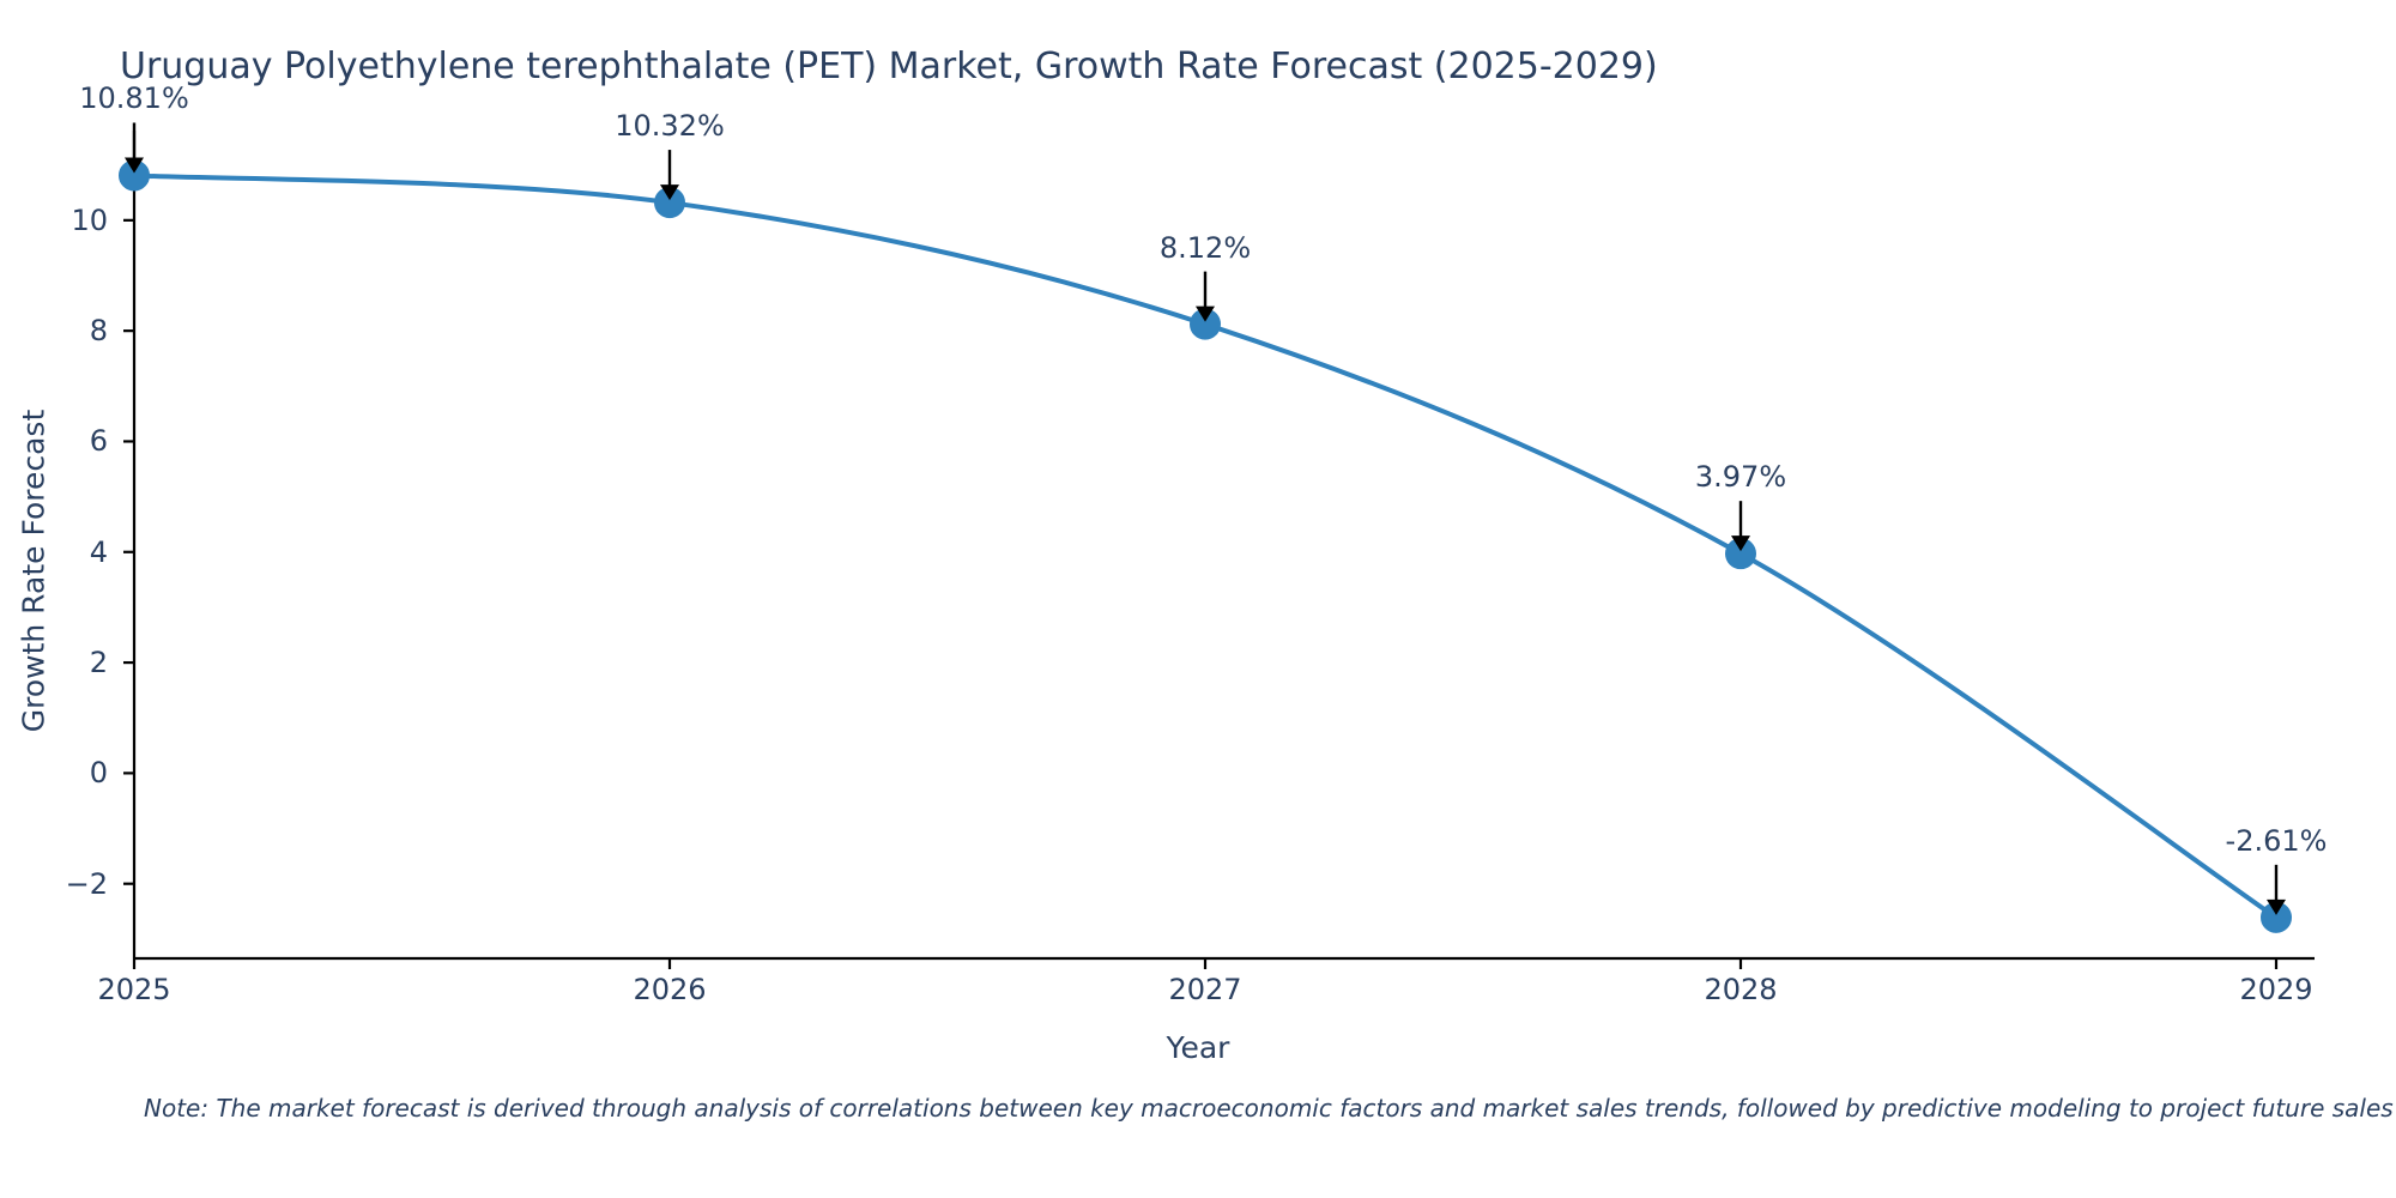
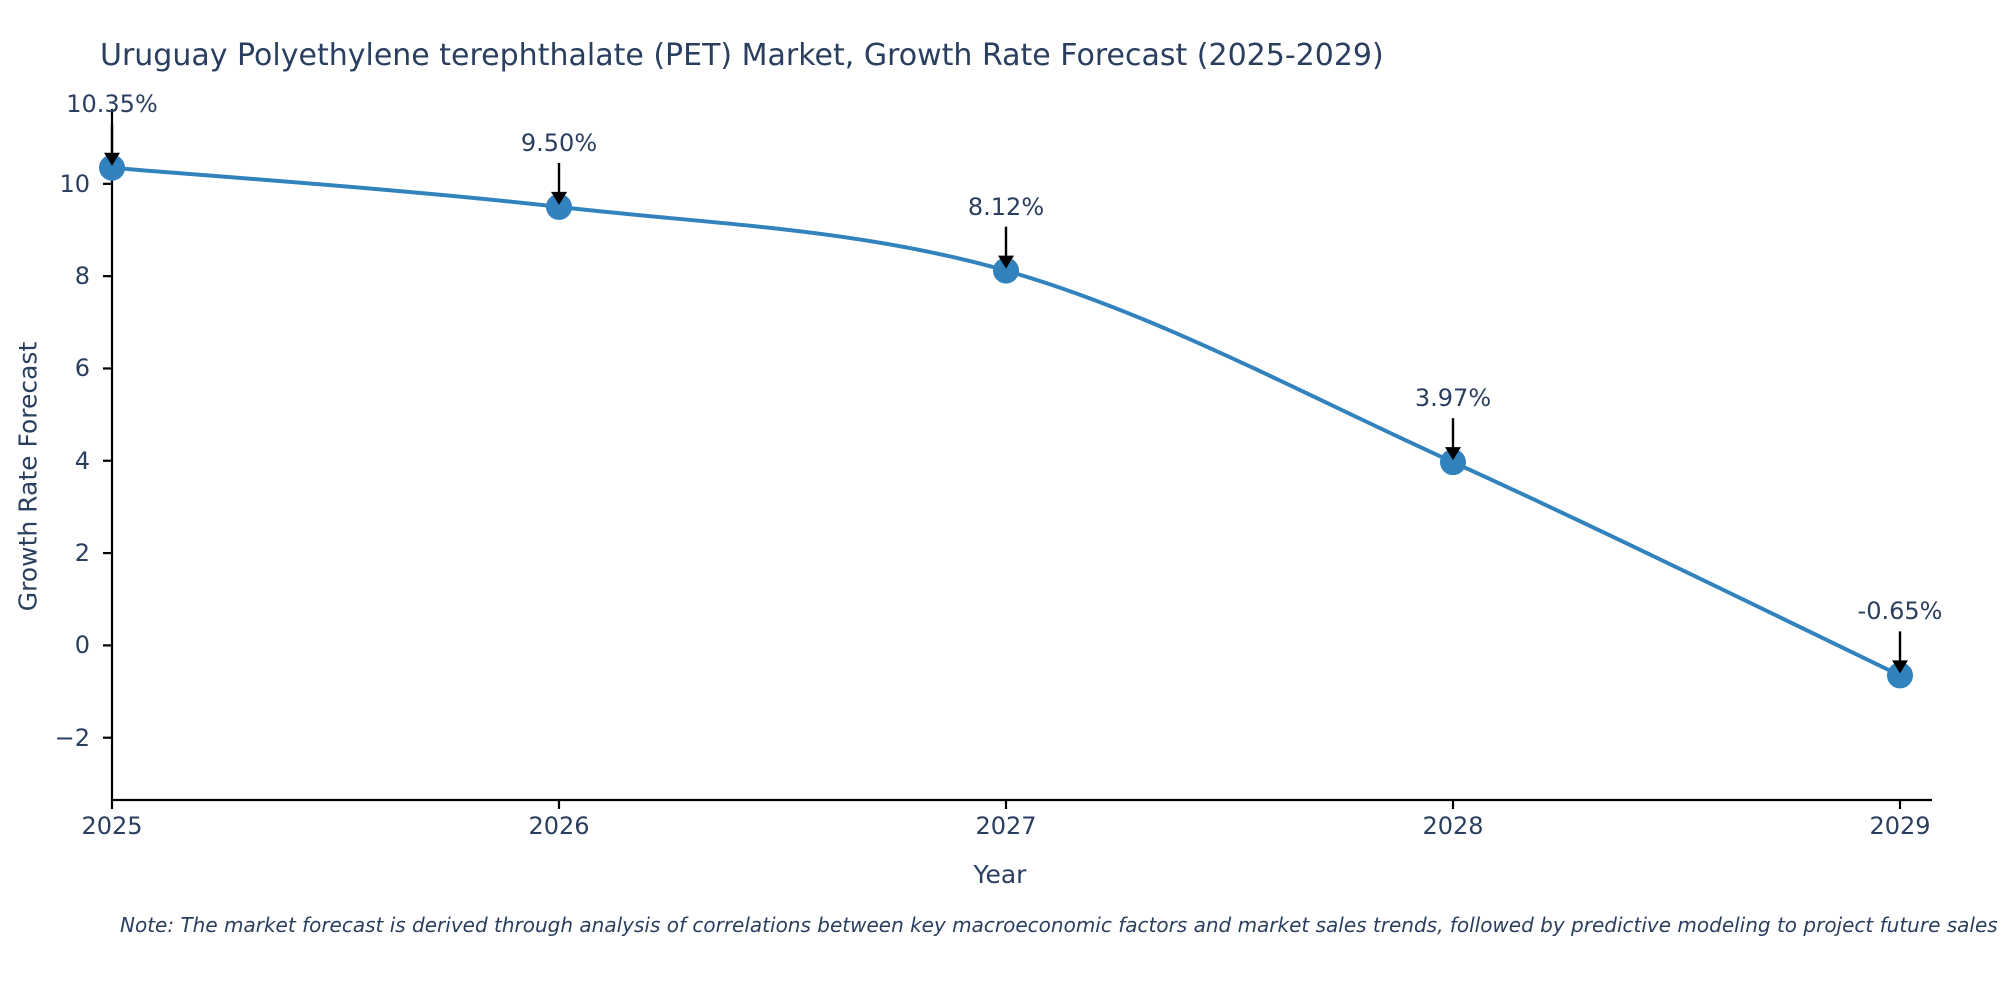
2025: 10.81% -> 10.35%
2026: 10.32% -> 9.50%
2029: -2.61% -> -0.65%
